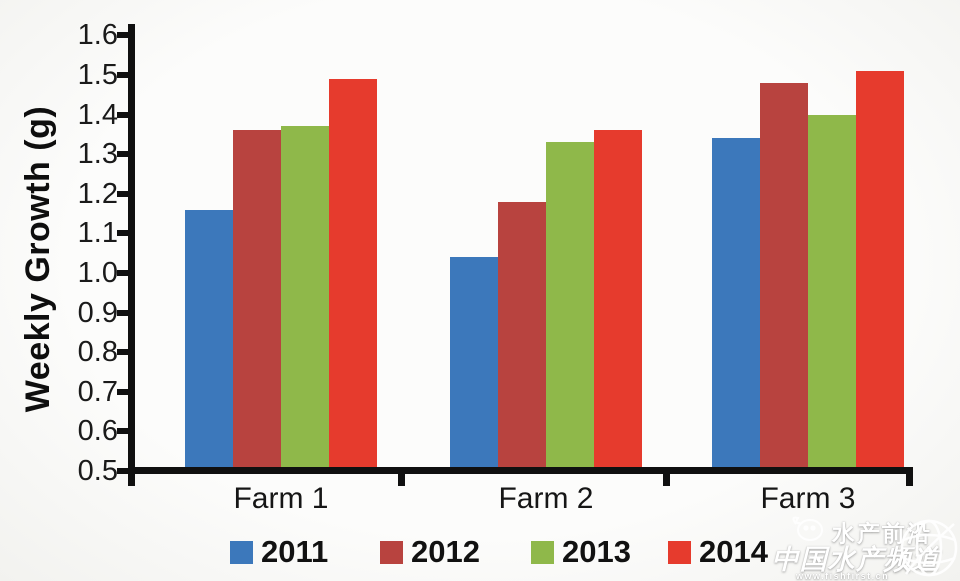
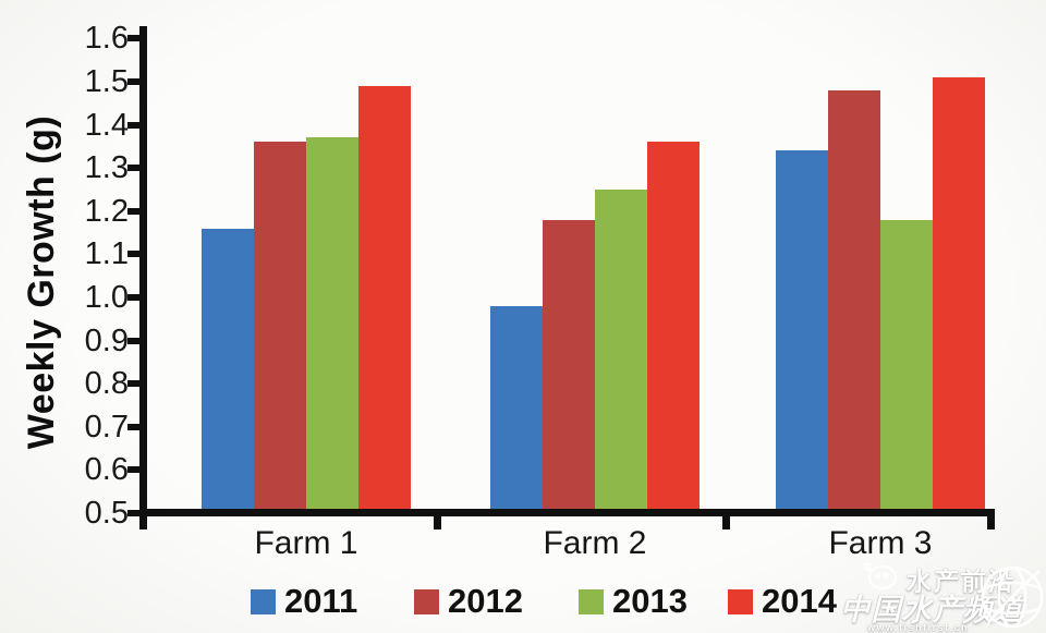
2011/Farm 2: 1.04 -> 0.98
2013/Farm 2: 1.33 -> 1.25
2013/Farm 3: 1.40 -> 1.18
